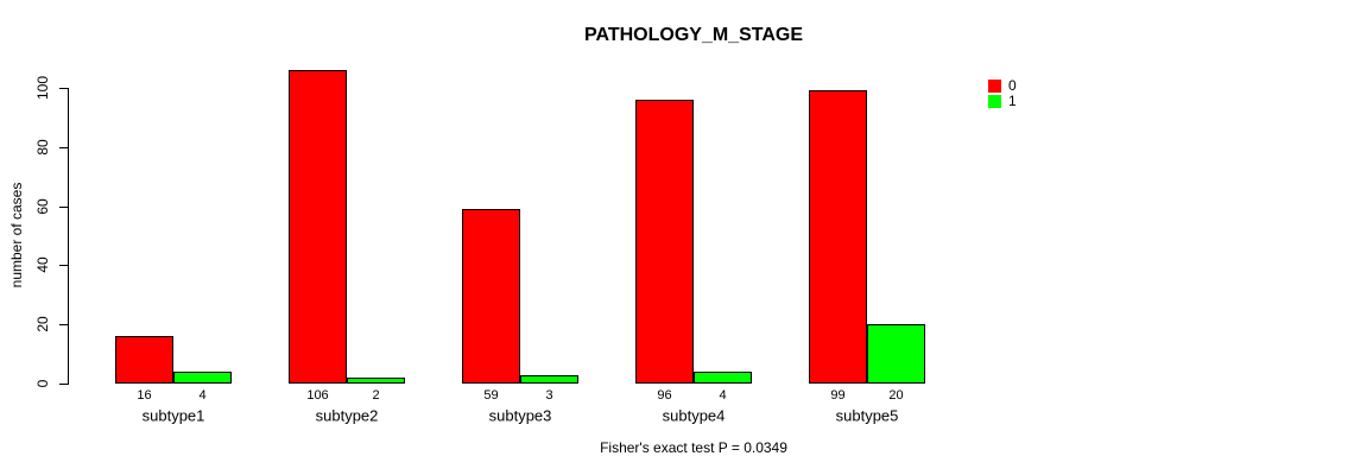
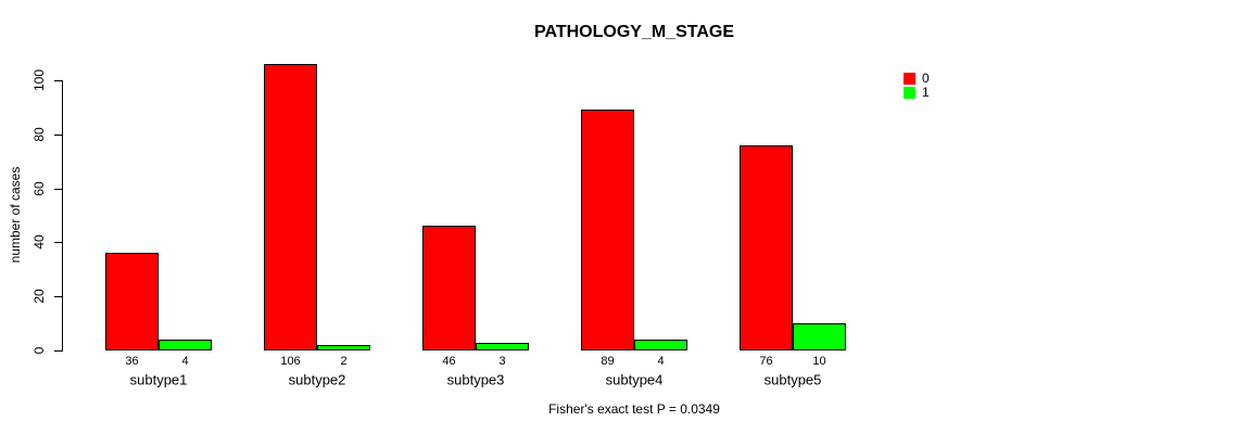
0/subtype1: 16 -> 36
0/subtype3: 59 -> 46
0/subtype4: 96 -> 89
0/subtype5: 99 -> 76
1/subtype5: 20 -> 10
